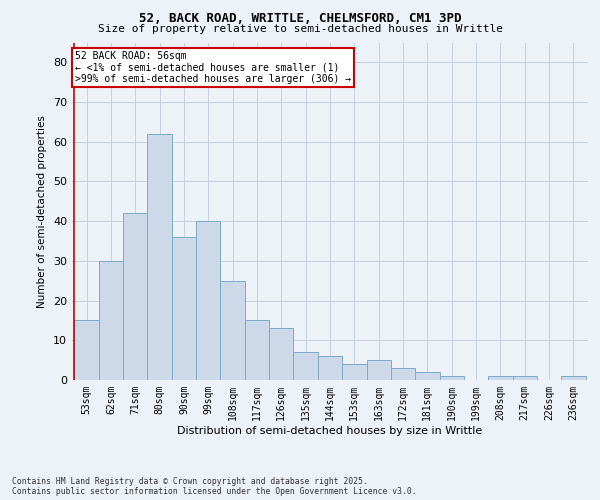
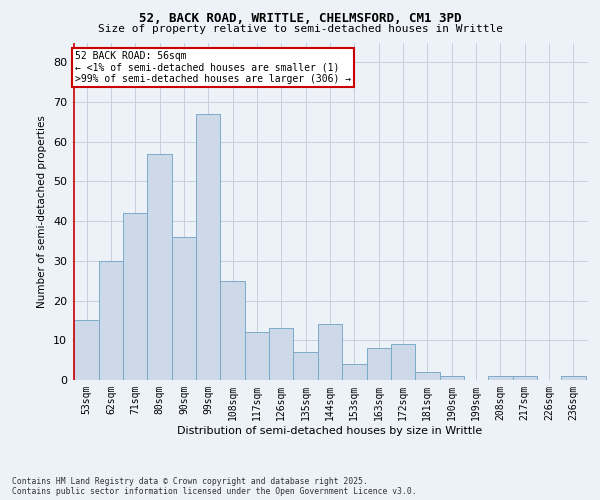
80sqm: 62 -> 57
99sqm: 40 -> 67
117sqm: 15 -> 12
144sqm: 6 -> 14
163sqm: 5 -> 8
172sqm: 3 -> 9
